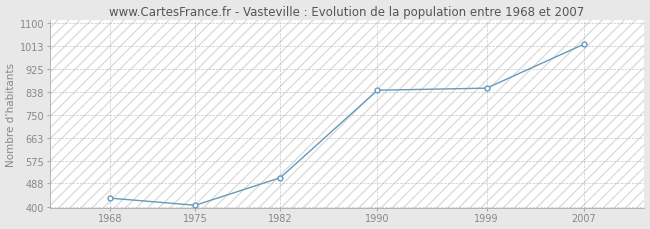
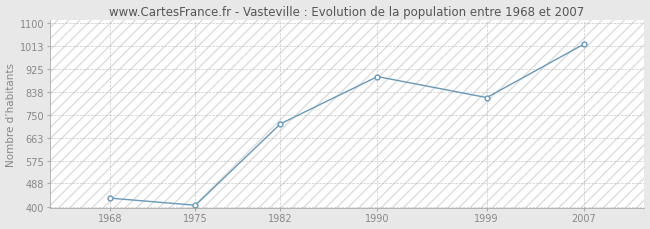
1982: 510 -> 715
1990: 843 -> 895
1999: 851 -> 815
